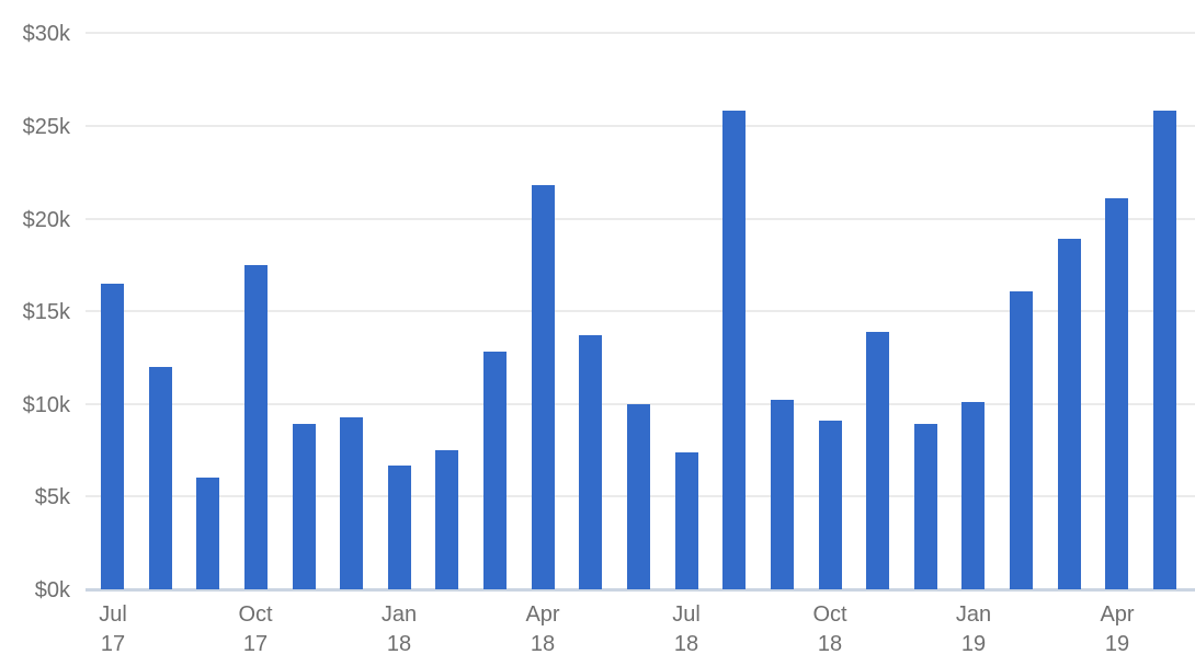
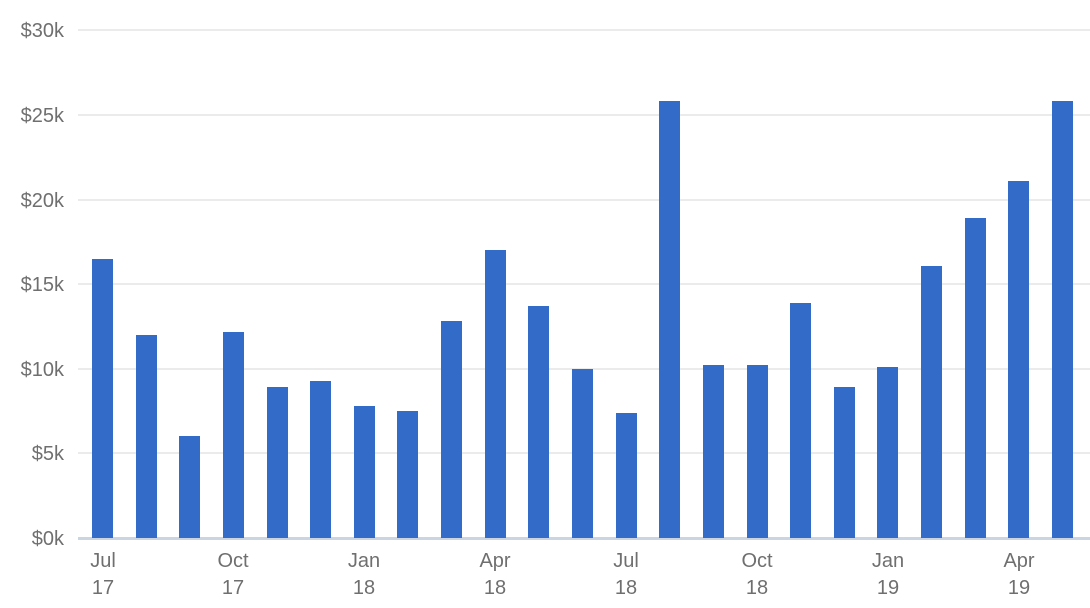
Oct 17: $17.5k -> $12.2k
Jan 18: $6.7k -> $7.8k
Apr 18: $21.8k -> $17.0k
Oct 18: $9.1k -> $10.2k
